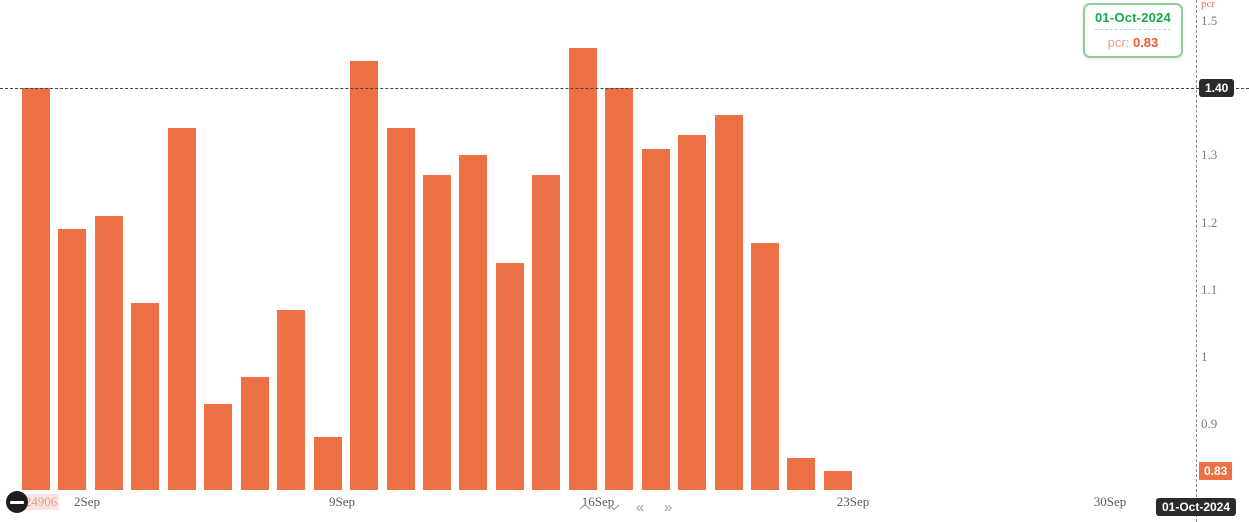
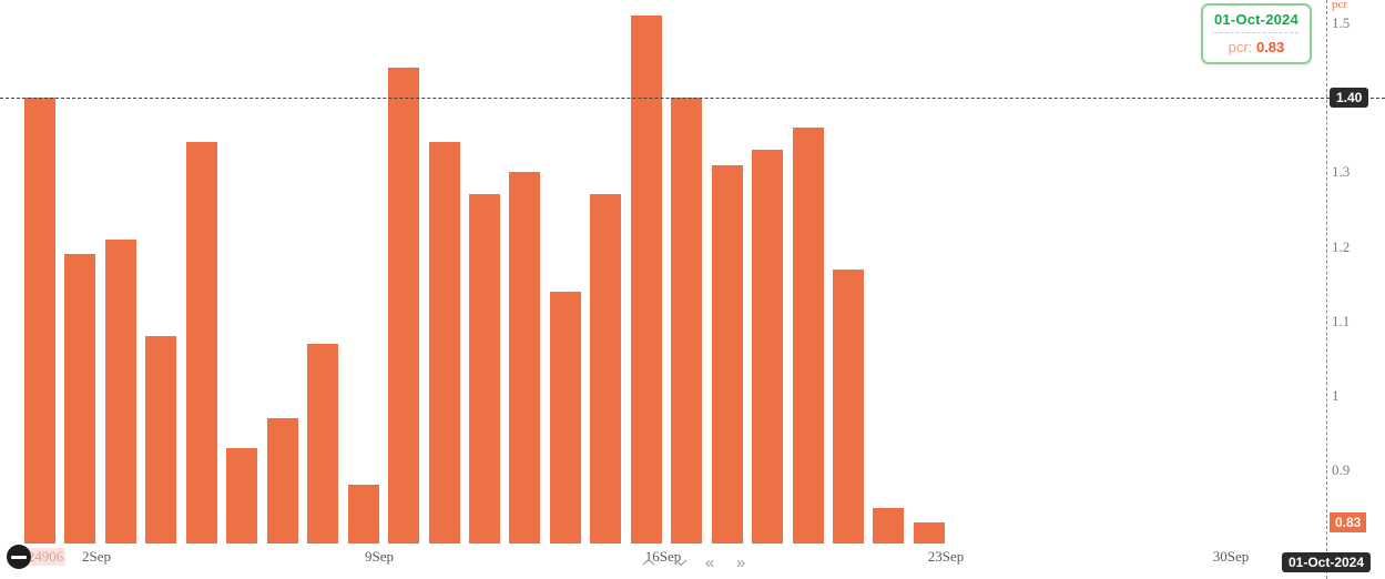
16Sep: 1.46 -> 1.51
